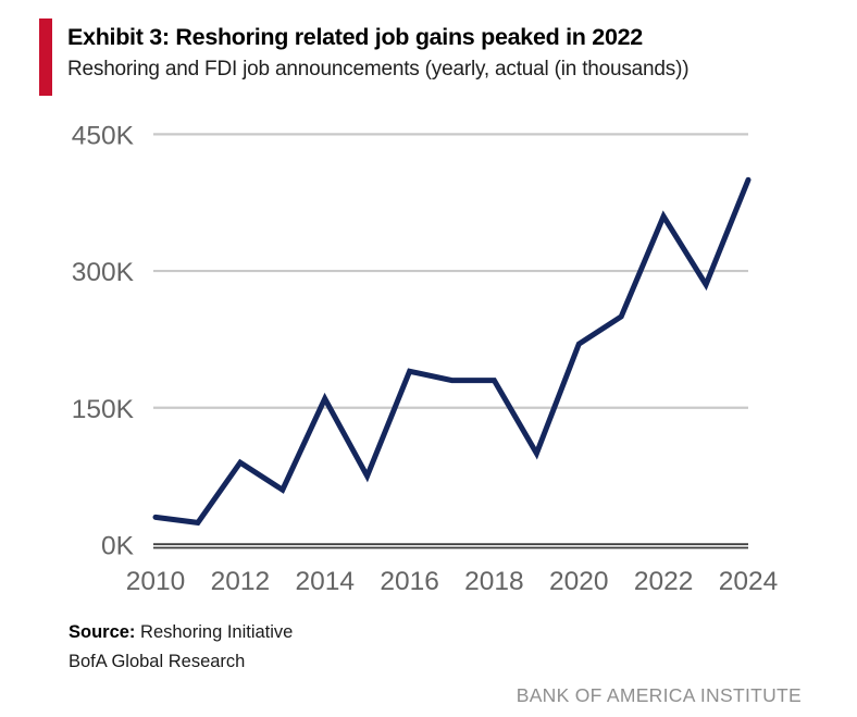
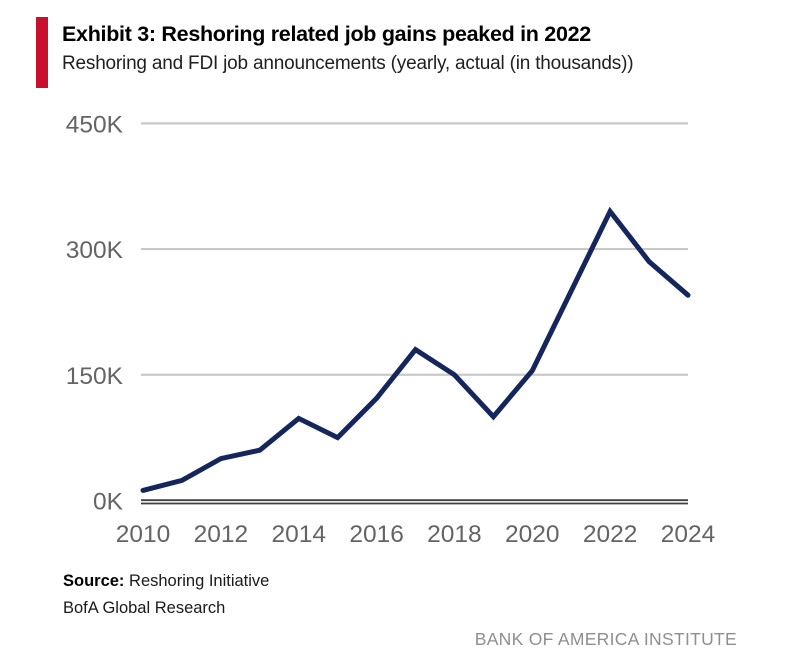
2010: 30K -> 10K
2012: 90K -> 50K
2014: 160K -> 100K
2016: 190K -> 120K
2018: 180K -> 150K
2020: 220K -> 160K
2022: 360K -> 340K
2024: 400K -> 240K
